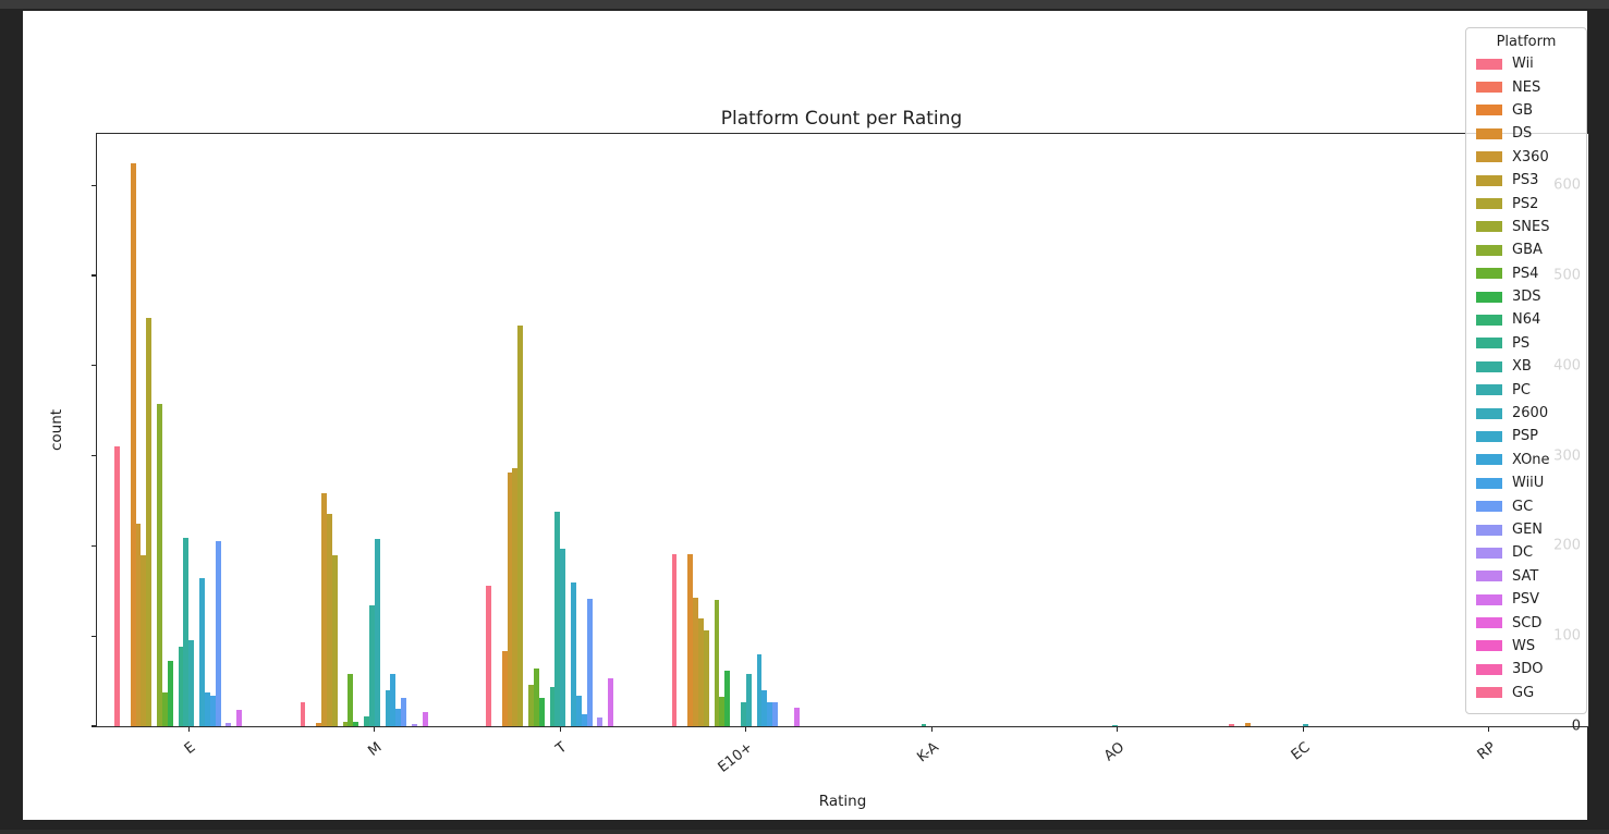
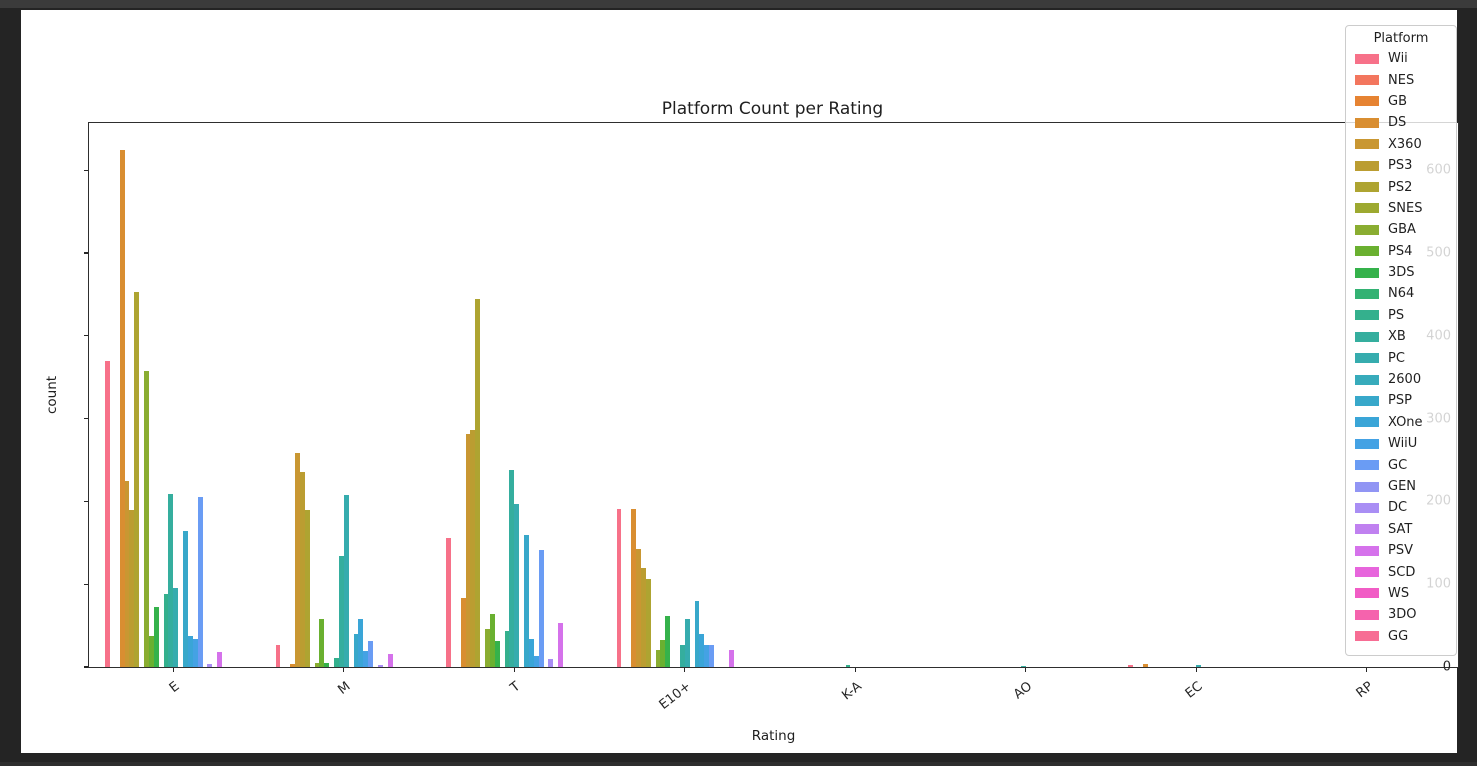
Wii/E: 310 -> 370
GBA/E10+: 140 -> 20
